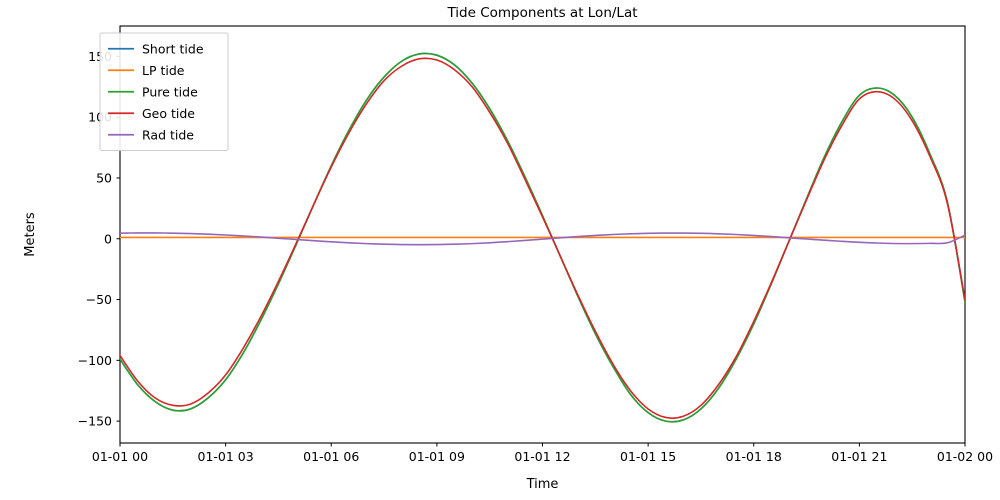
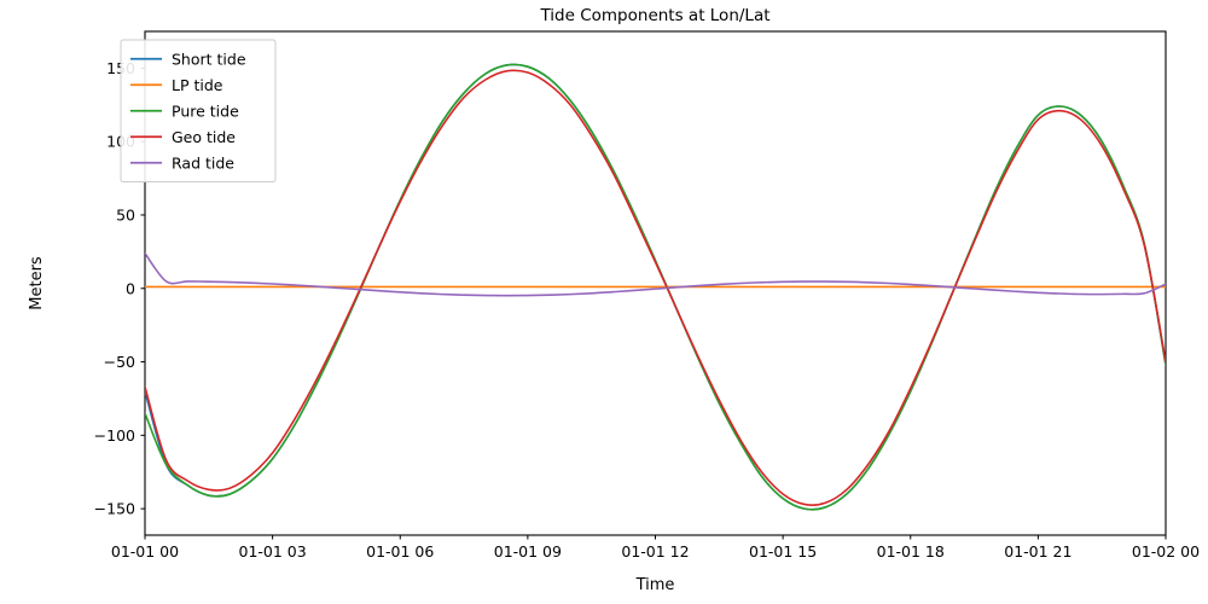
Short tide/0: -99 -> -70
Pure tide/0: -99 -> -85
Geo tide/0: -96 -> -67
Rad tide/0: 5 -> 24
